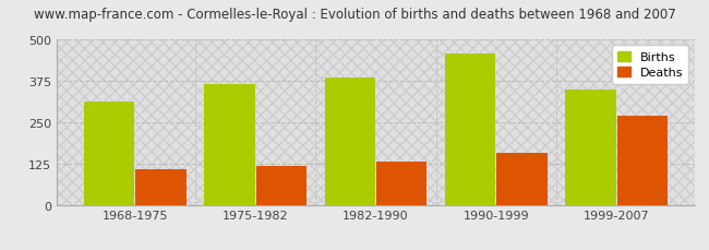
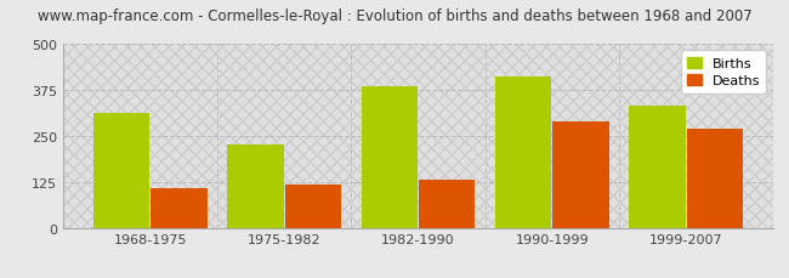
Births/1975-1982: 365 -> 225
Births/1990-1999: 455 -> 410
Deaths/1990-1999: 158 -> 290
Births/1999-2007: 348 -> 330
